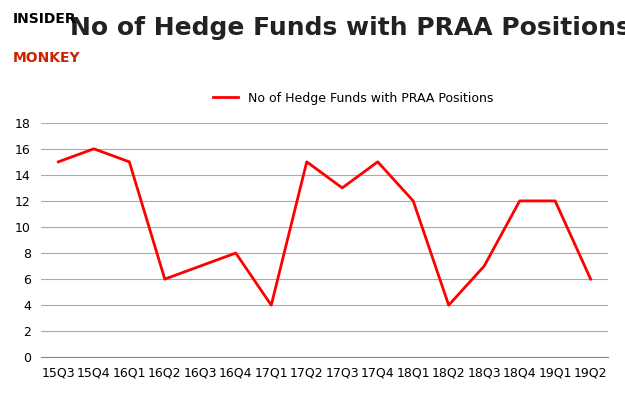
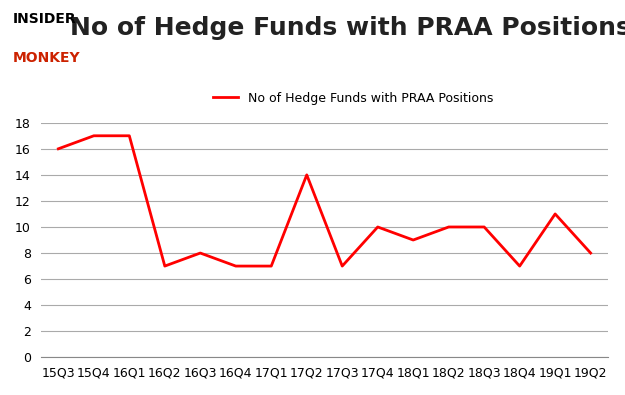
15Q3: 15 -> 16
15Q4: 16 -> 17
16Q1: 15 -> 17
16Q2: 6 -> 7
16Q3: 7 -> 8
16Q4: 8 -> 7
17Q1: 4 -> 7
17Q2: 15 -> 14
17Q3: 13 -> 7
17Q4: 15 -> 10
18Q1: 12 -> 9
18Q2: 4 -> 10
18Q3: 7 -> 10
18Q4: 12 -> 7
19Q1: 12 -> 11
19Q2: 6 -> 8
